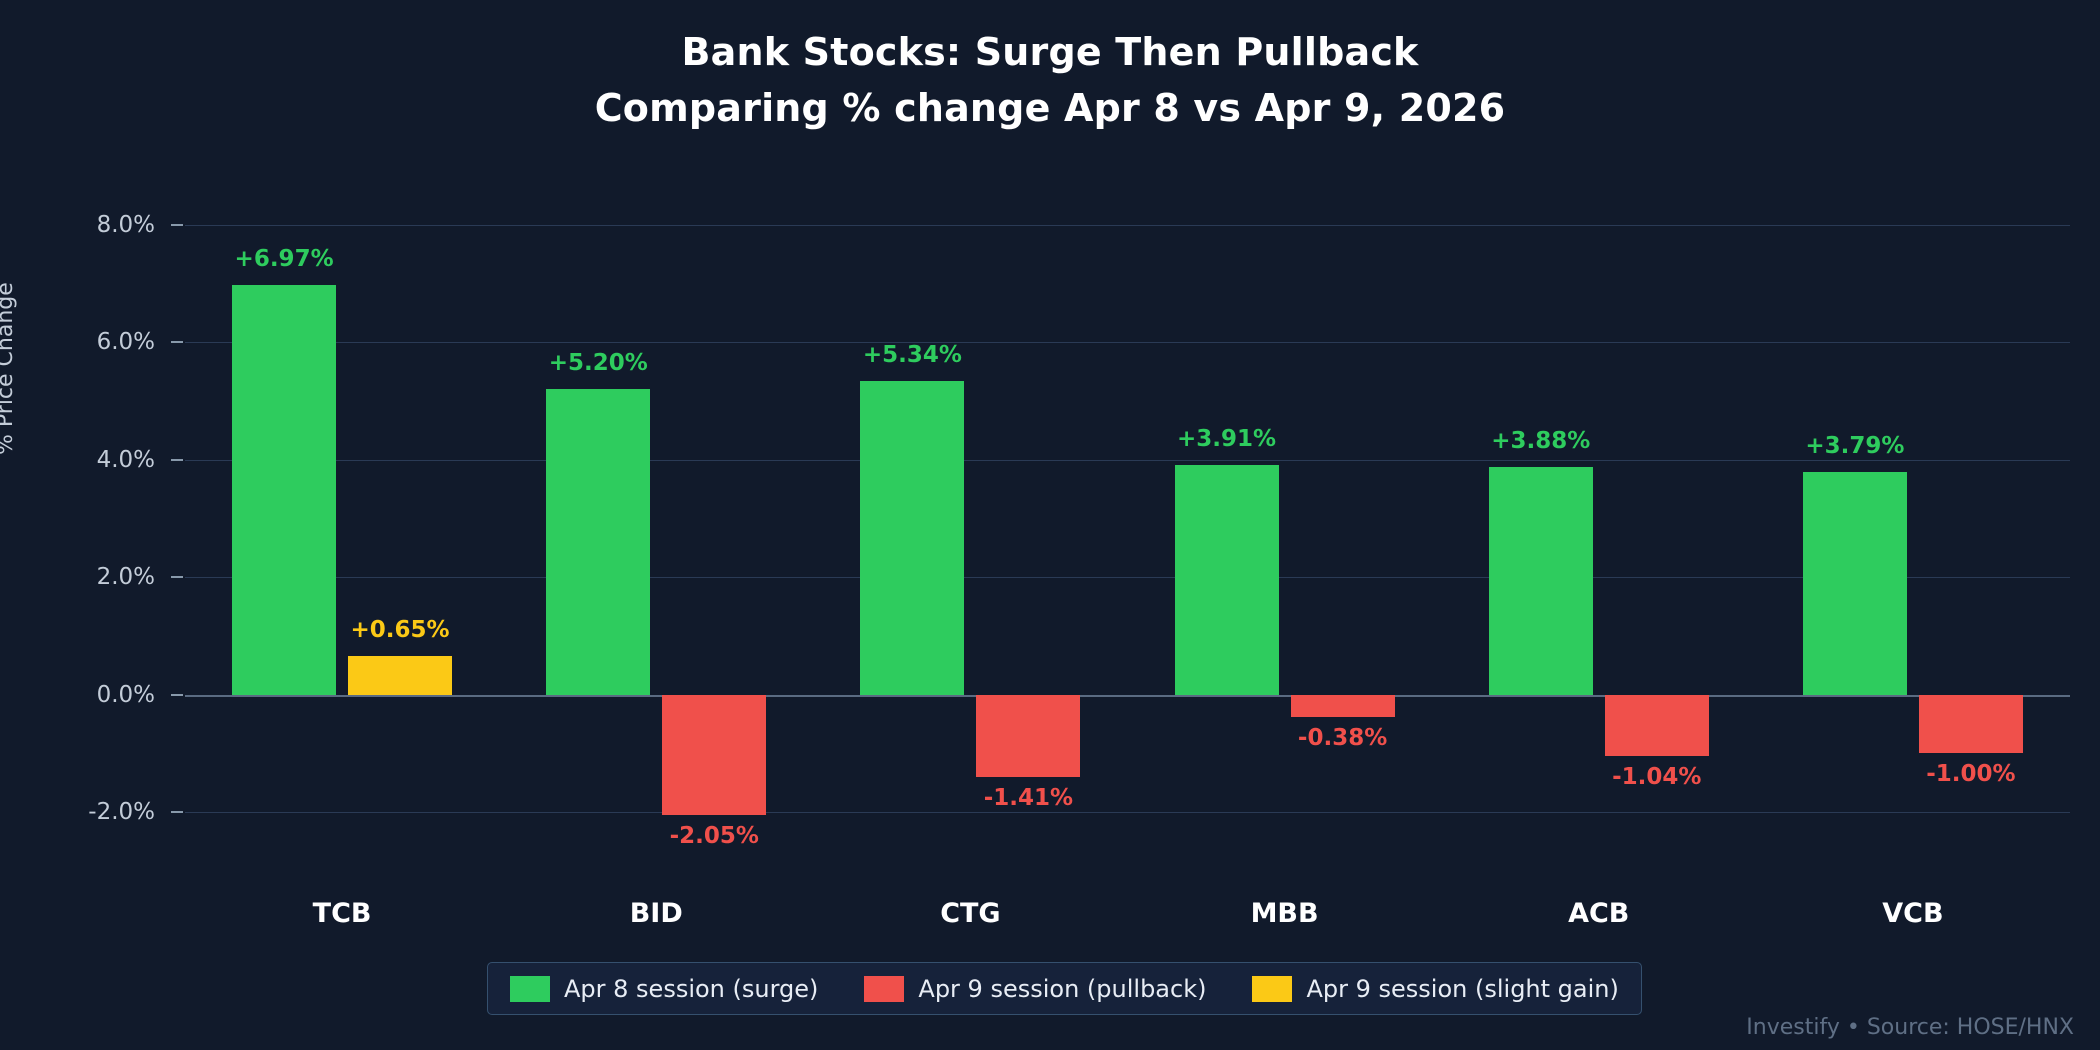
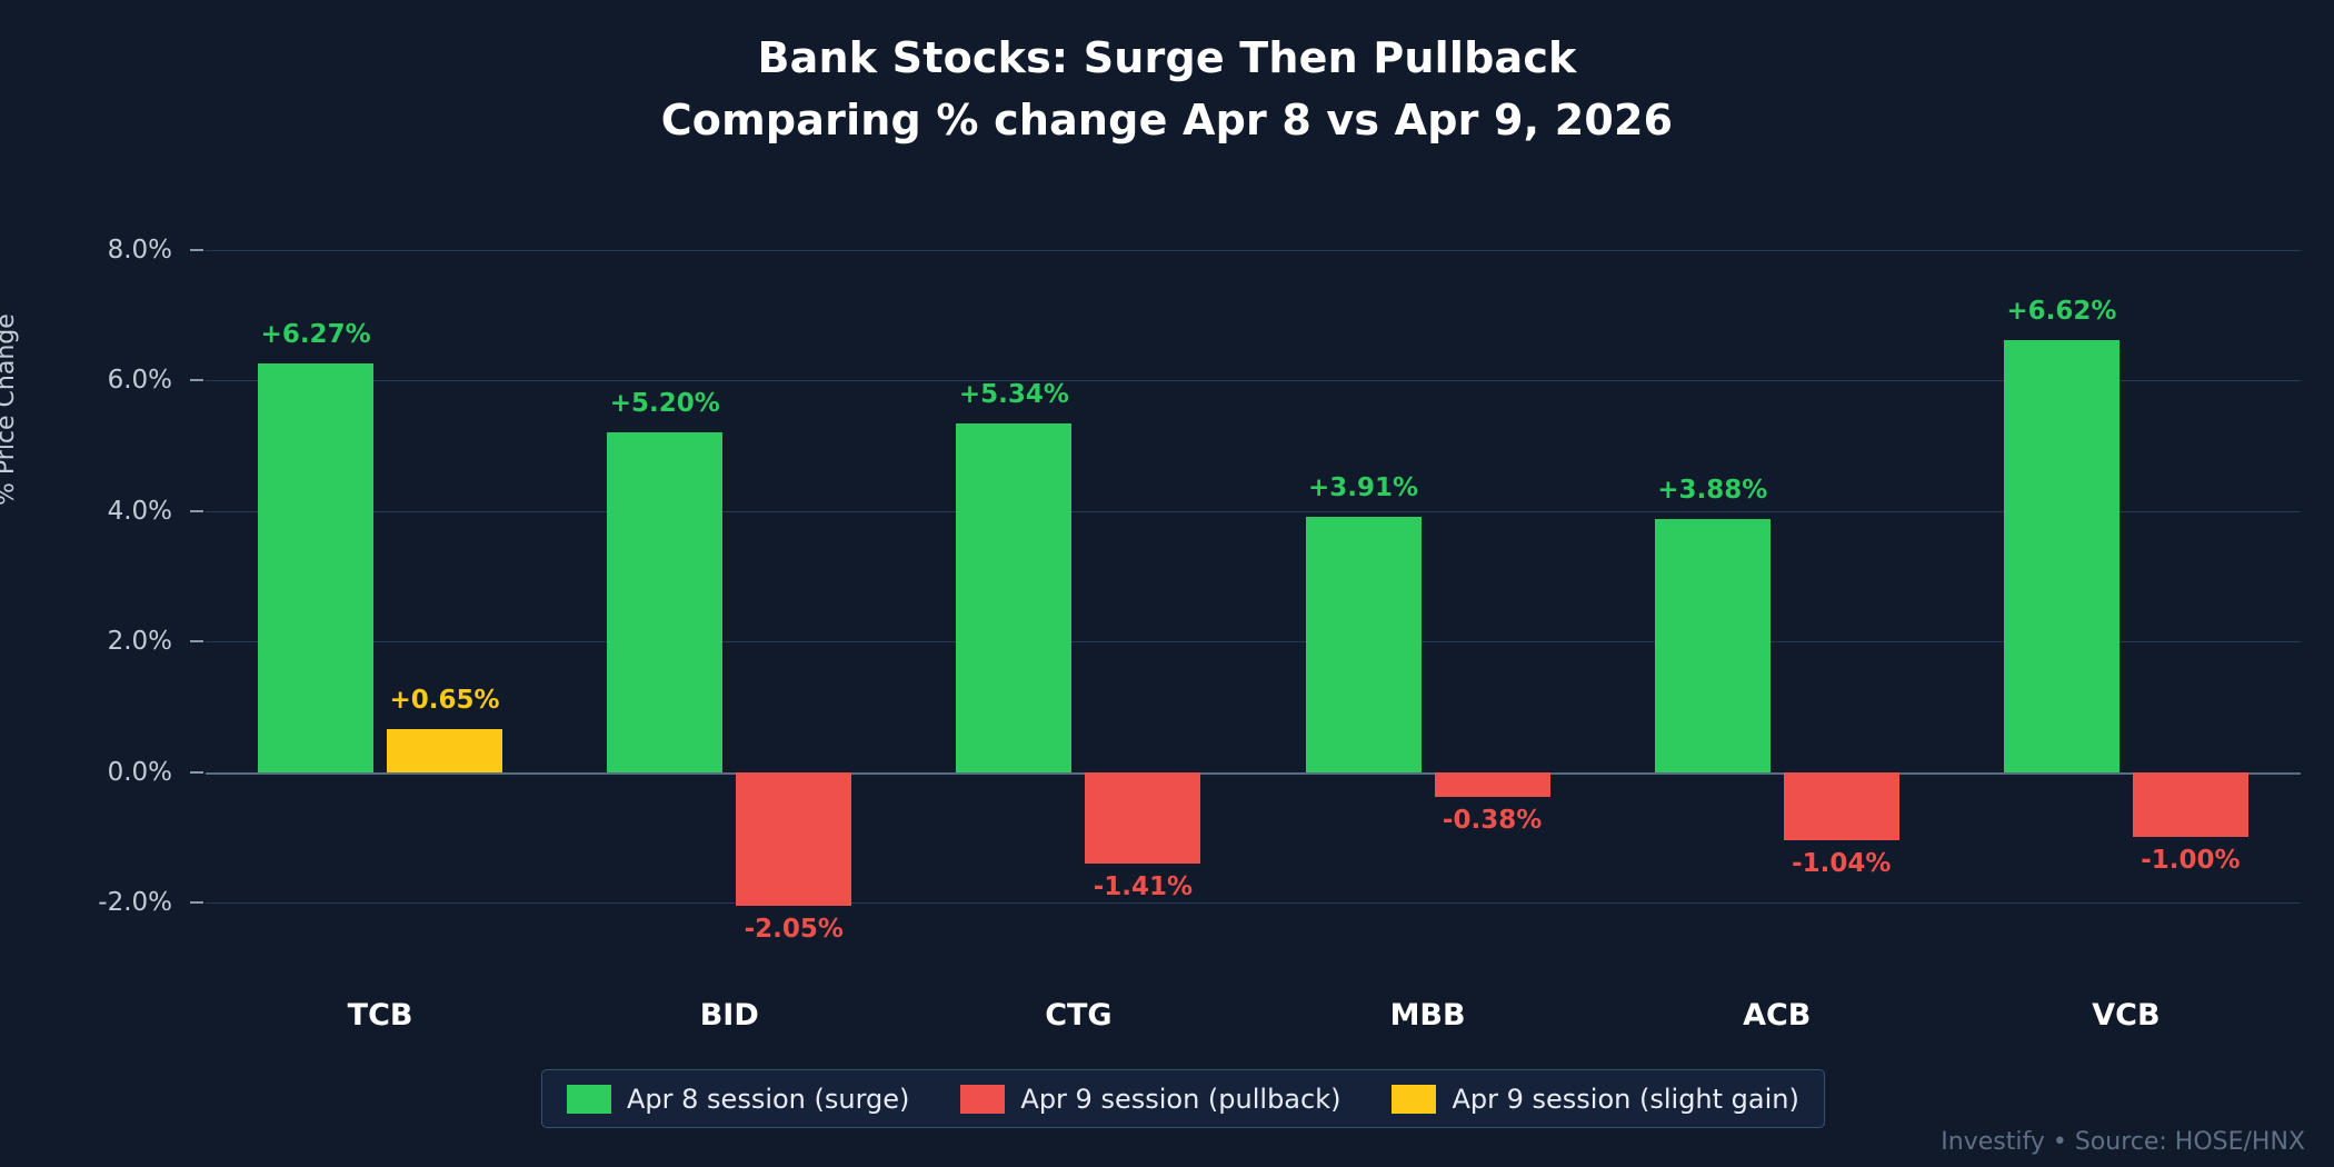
Apr 8 session (surge)/TCB: +6.97% -> +6.27%
Apr 8 session (surge)/VCB: +3.79% -> +6.62%
